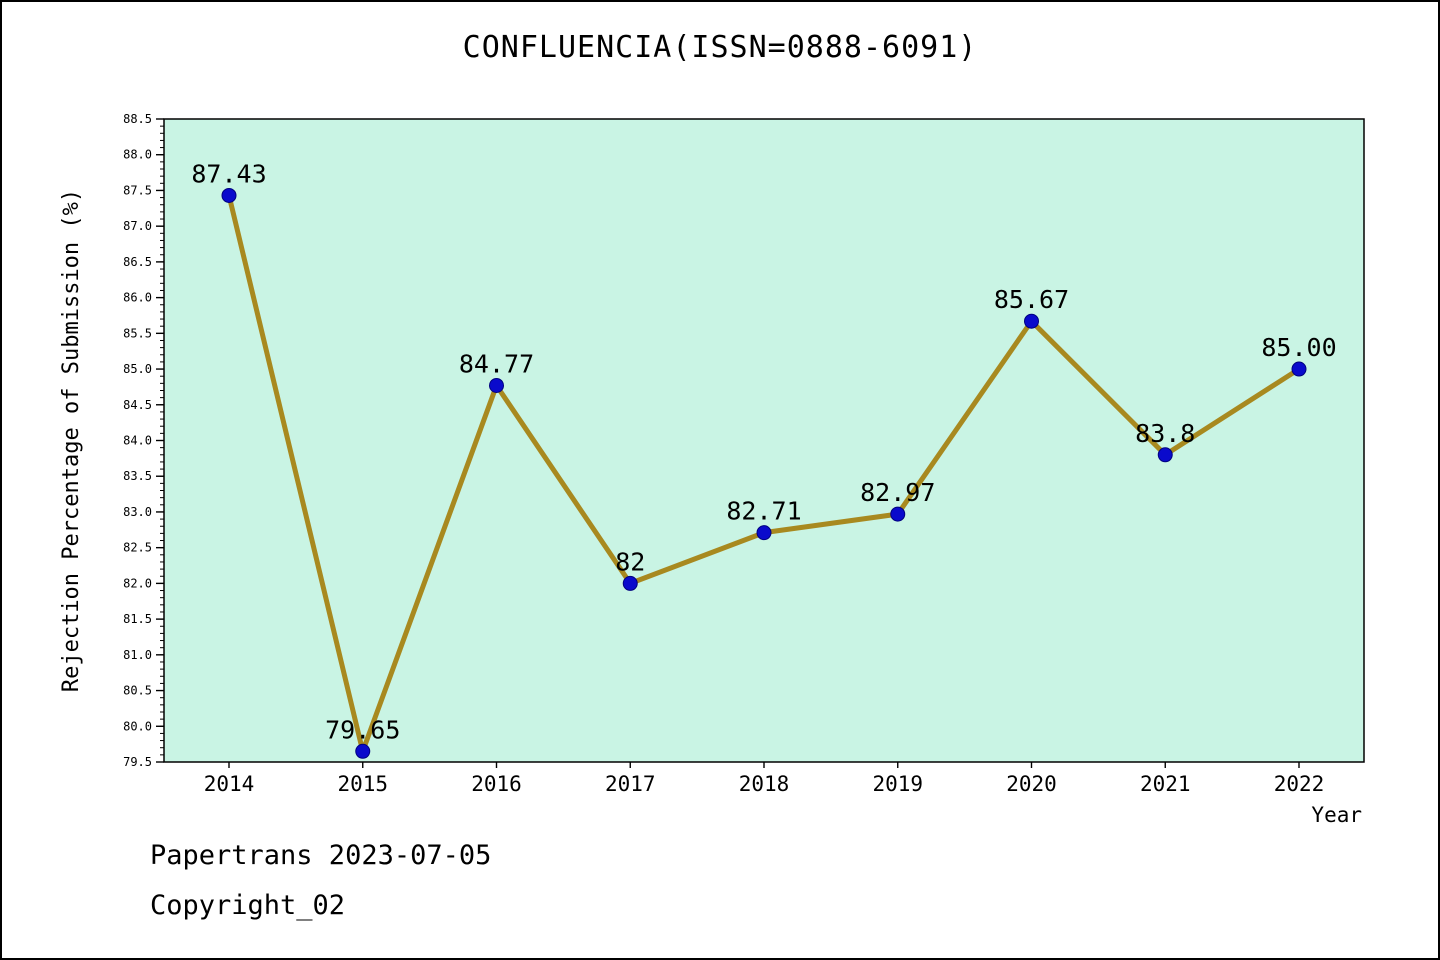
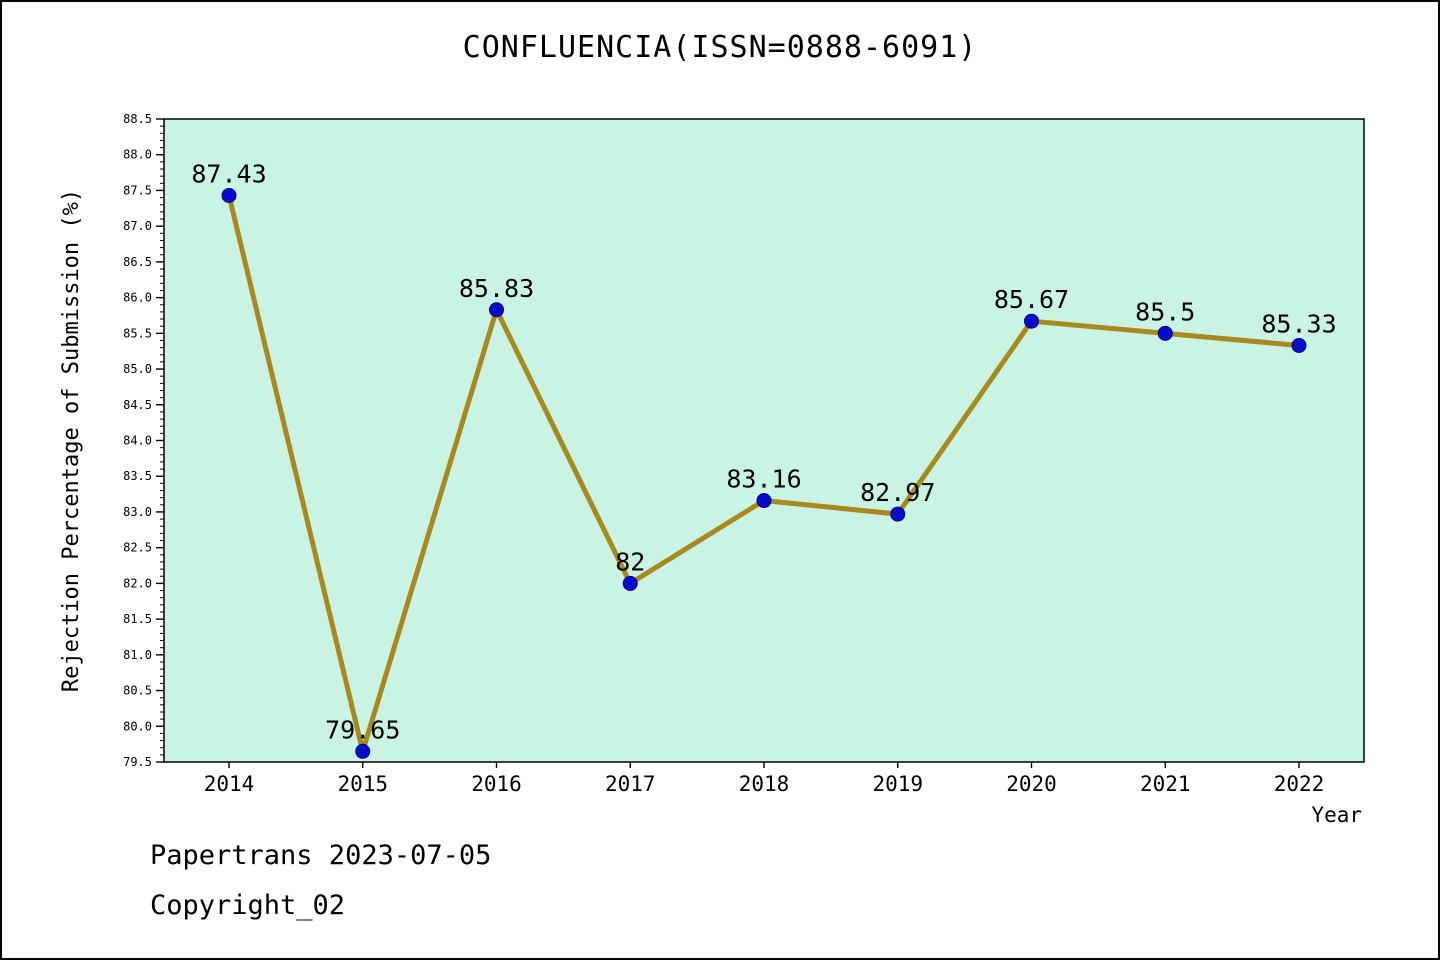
2016: 84.77 -> 85.83
2018: 82.71 -> 83.16
2021: 83.8 -> 85.5
2022: 85.00 -> 85.33
